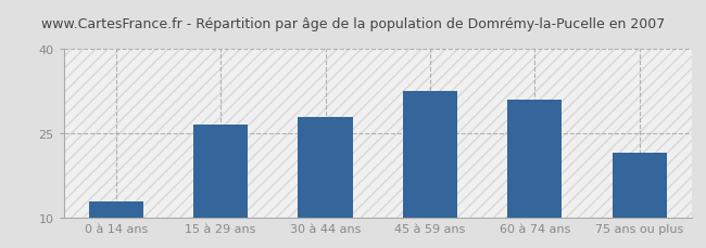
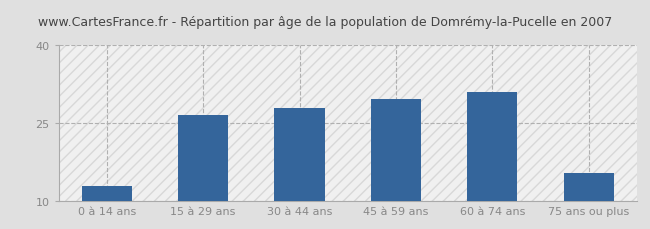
45 à 59 ans: 32.5 -> 29.6
75 ans ou plus: 21.5 -> 15.4
